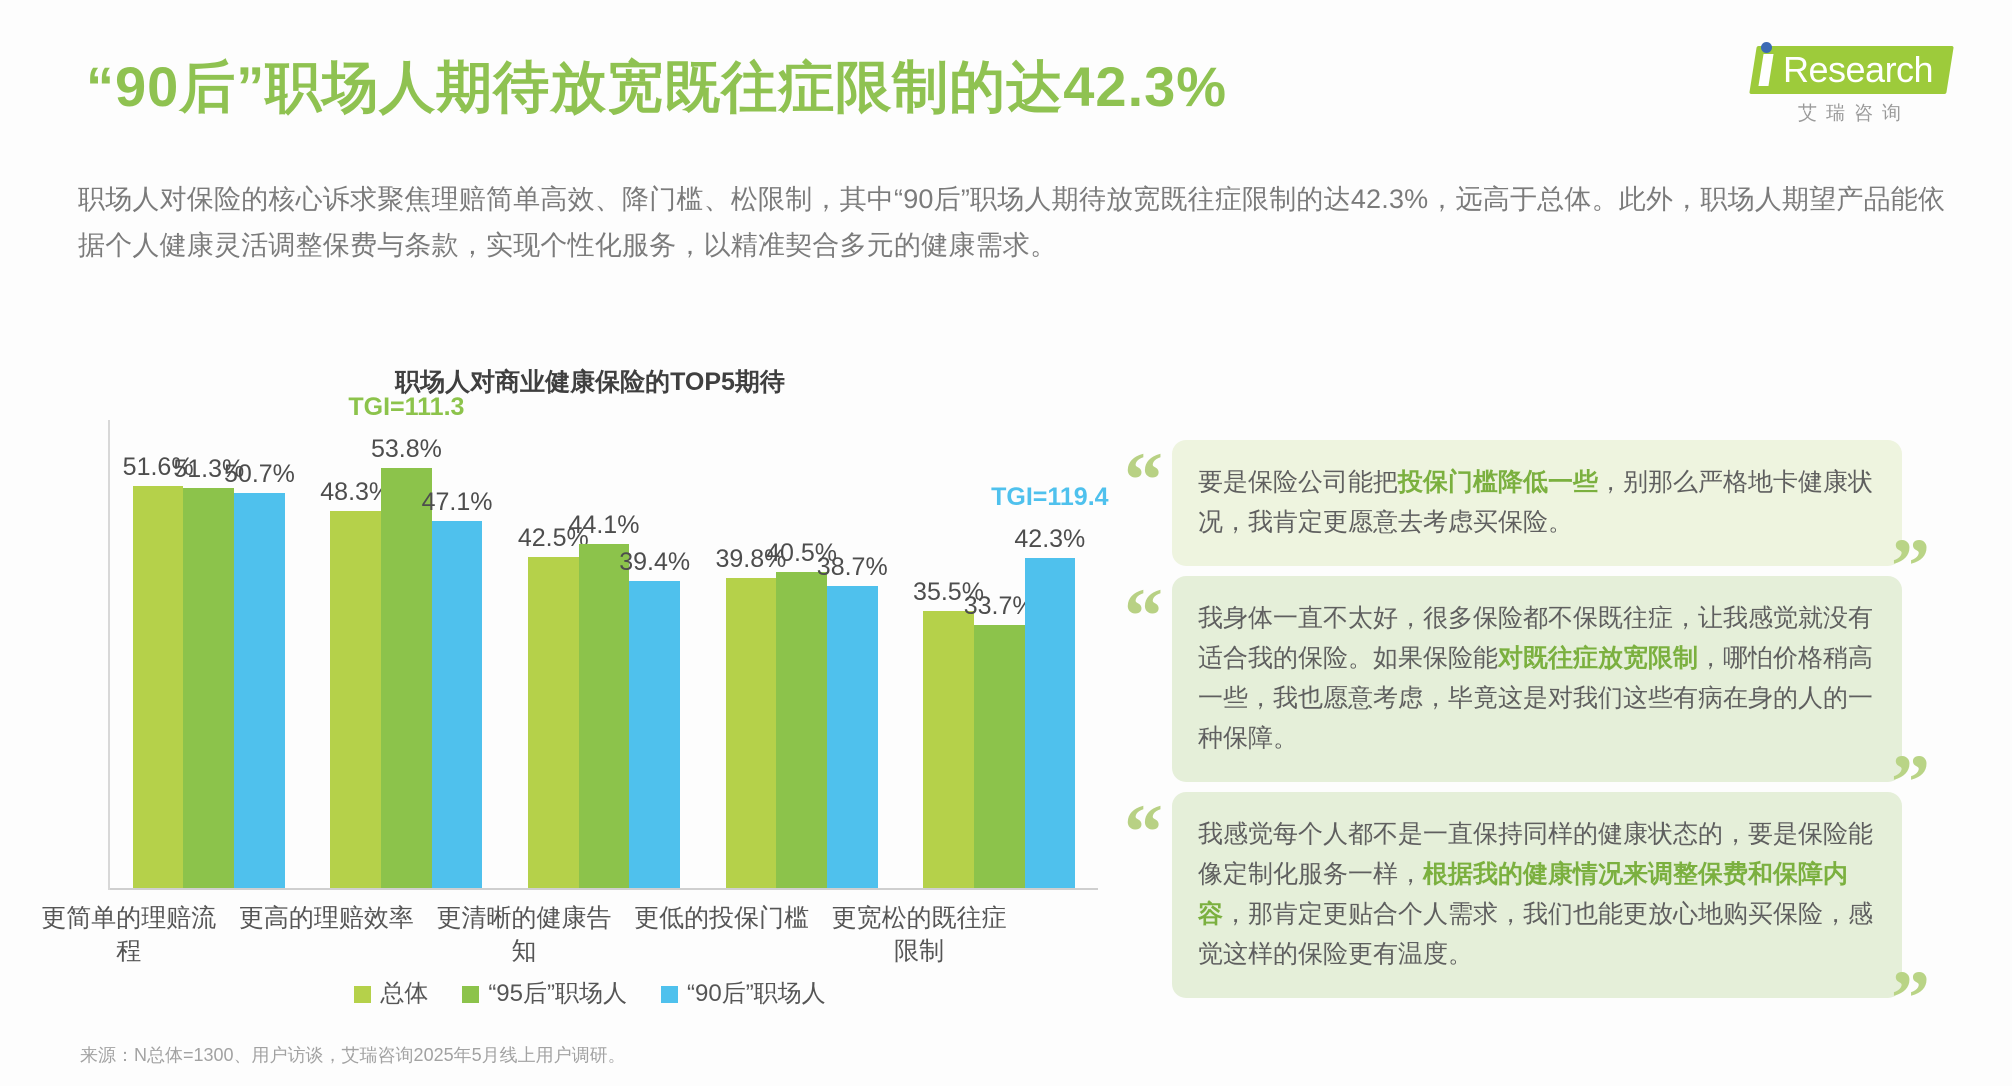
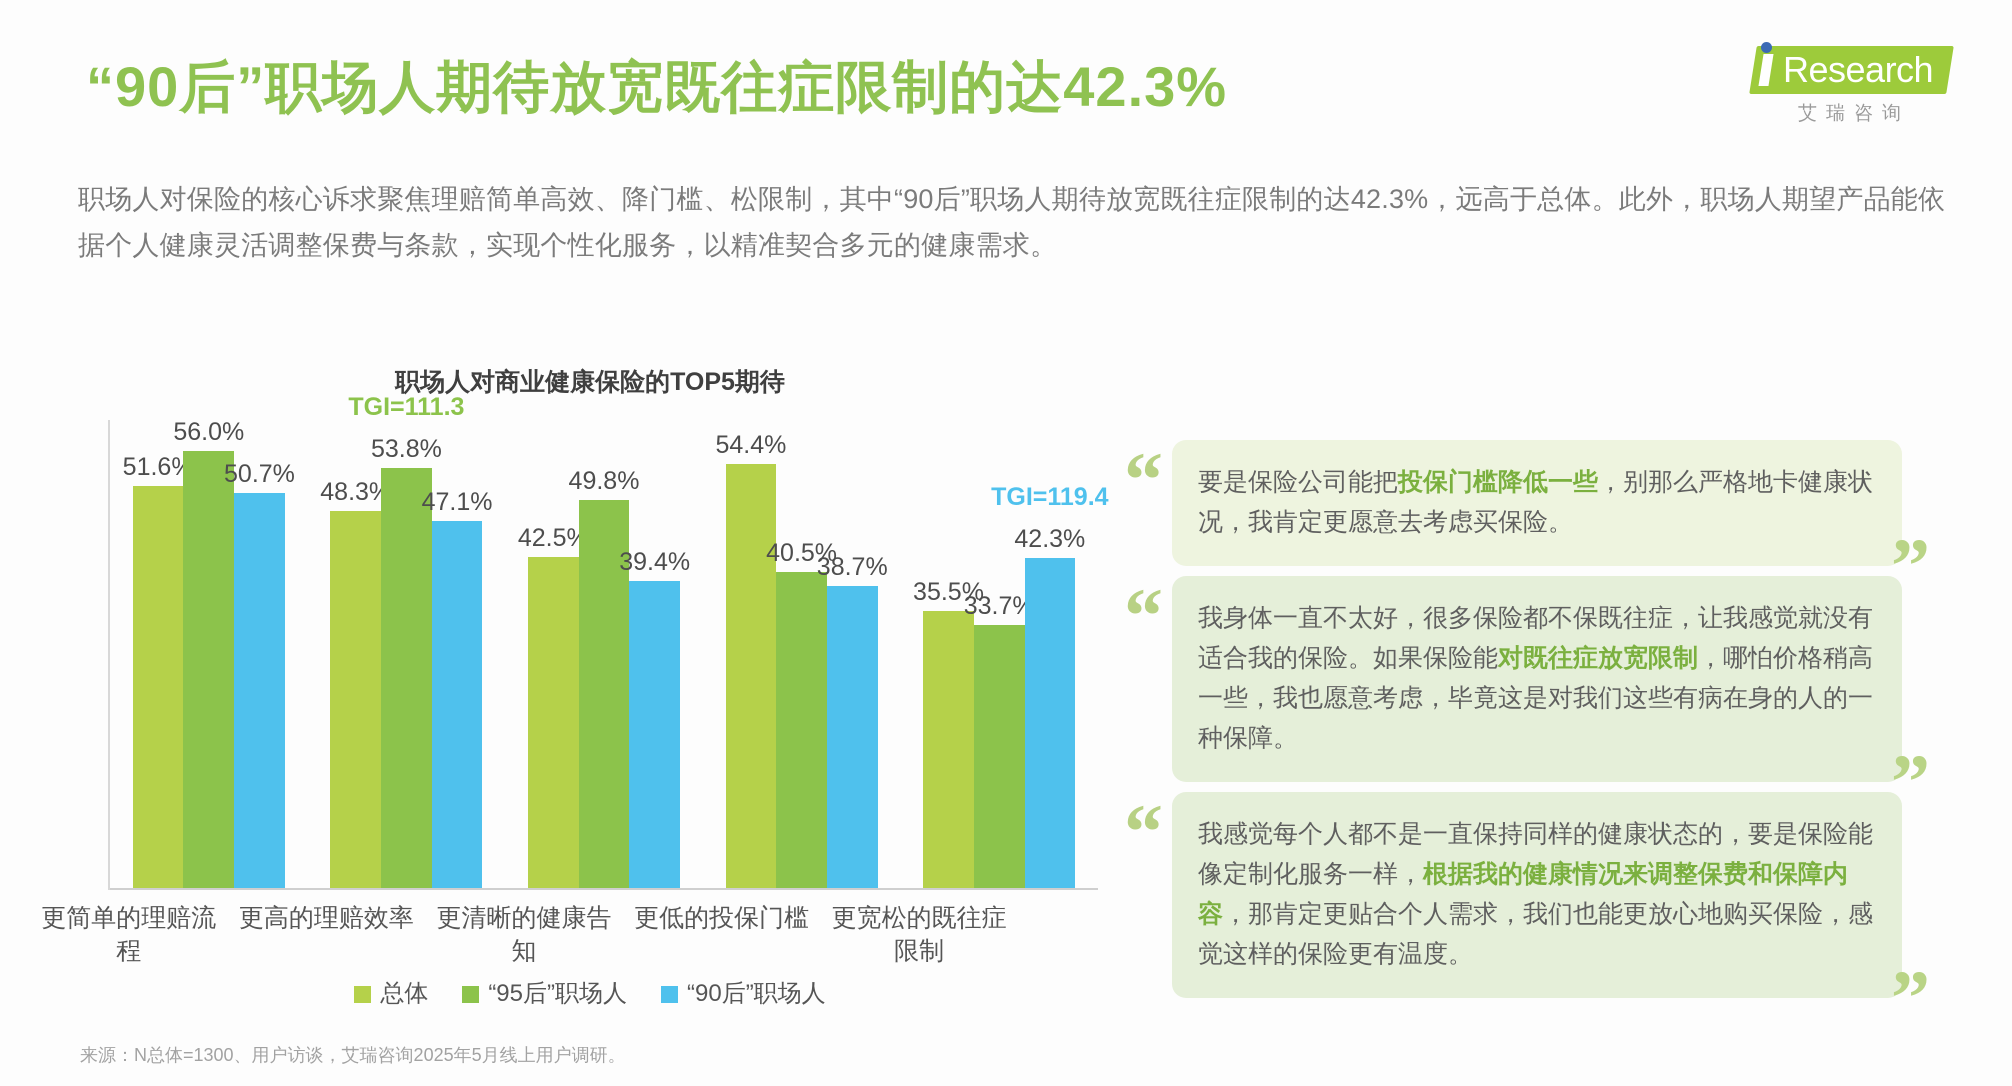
“95后”职场人/更简单的理赔流程: 51.3% -> 56.0%
“95后”职场人/更清晰的健康告知: 44.1% -> 49.8%
总体/更低的投保门槛: 39.8% -> 54.4%
